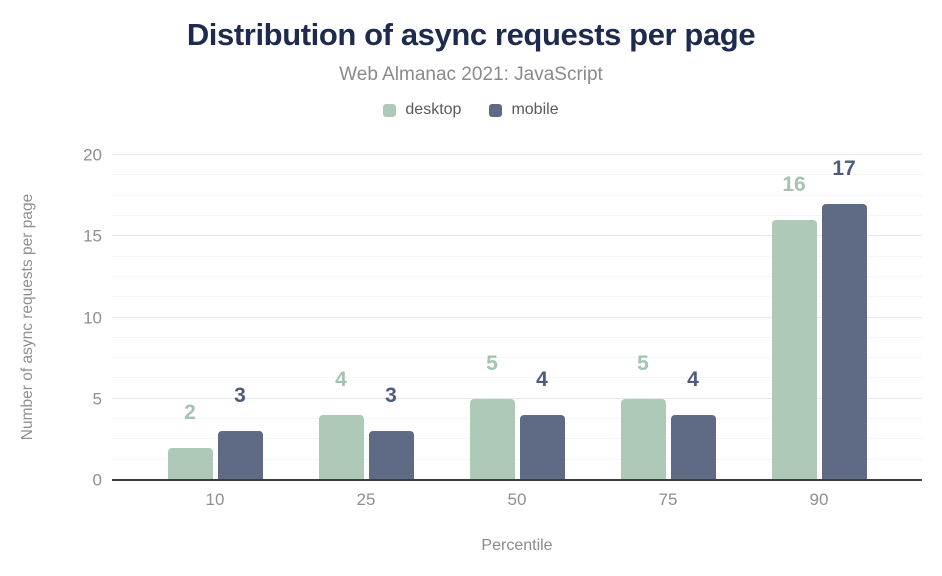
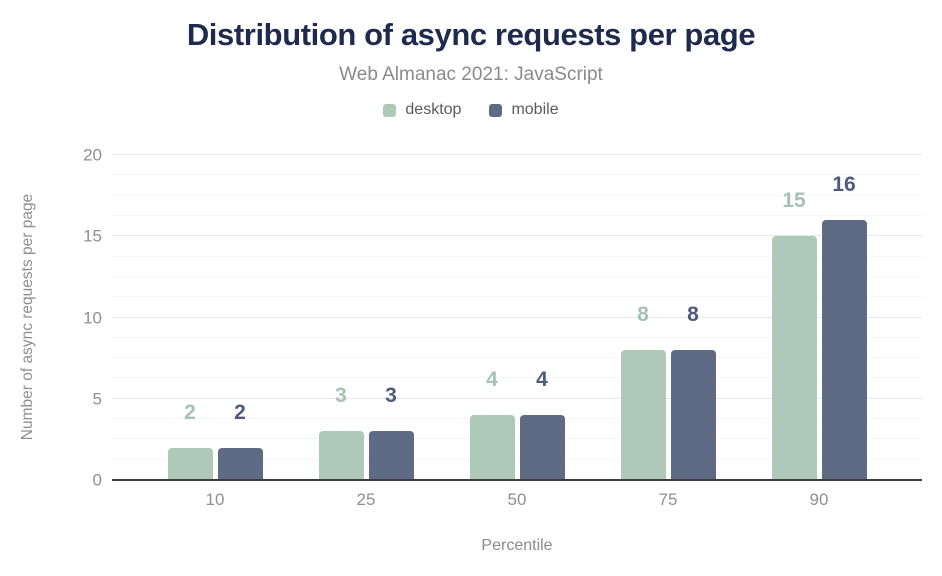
mobile/10: 3 -> 2
desktop/25: 4 -> 3
desktop/50: 5 -> 4
desktop/75: 5 -> 8
mobile/75: 4 -> 8
desktop/90: 16 -> 15
mobile/90: 17 -> 16
